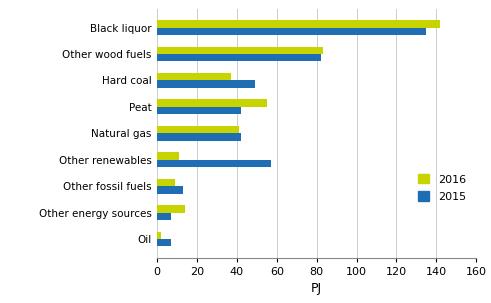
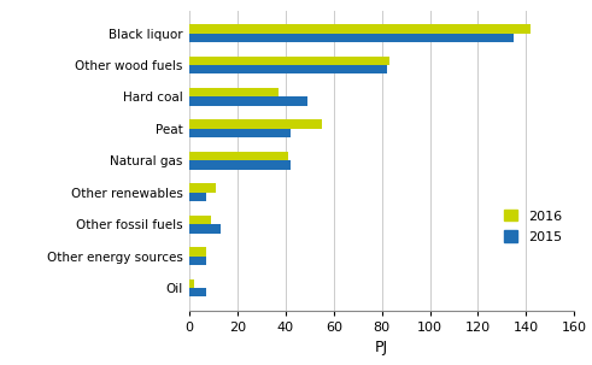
2015/Other renewables: 57 -> 7
2016/Other energy sources: 14 -> 7
